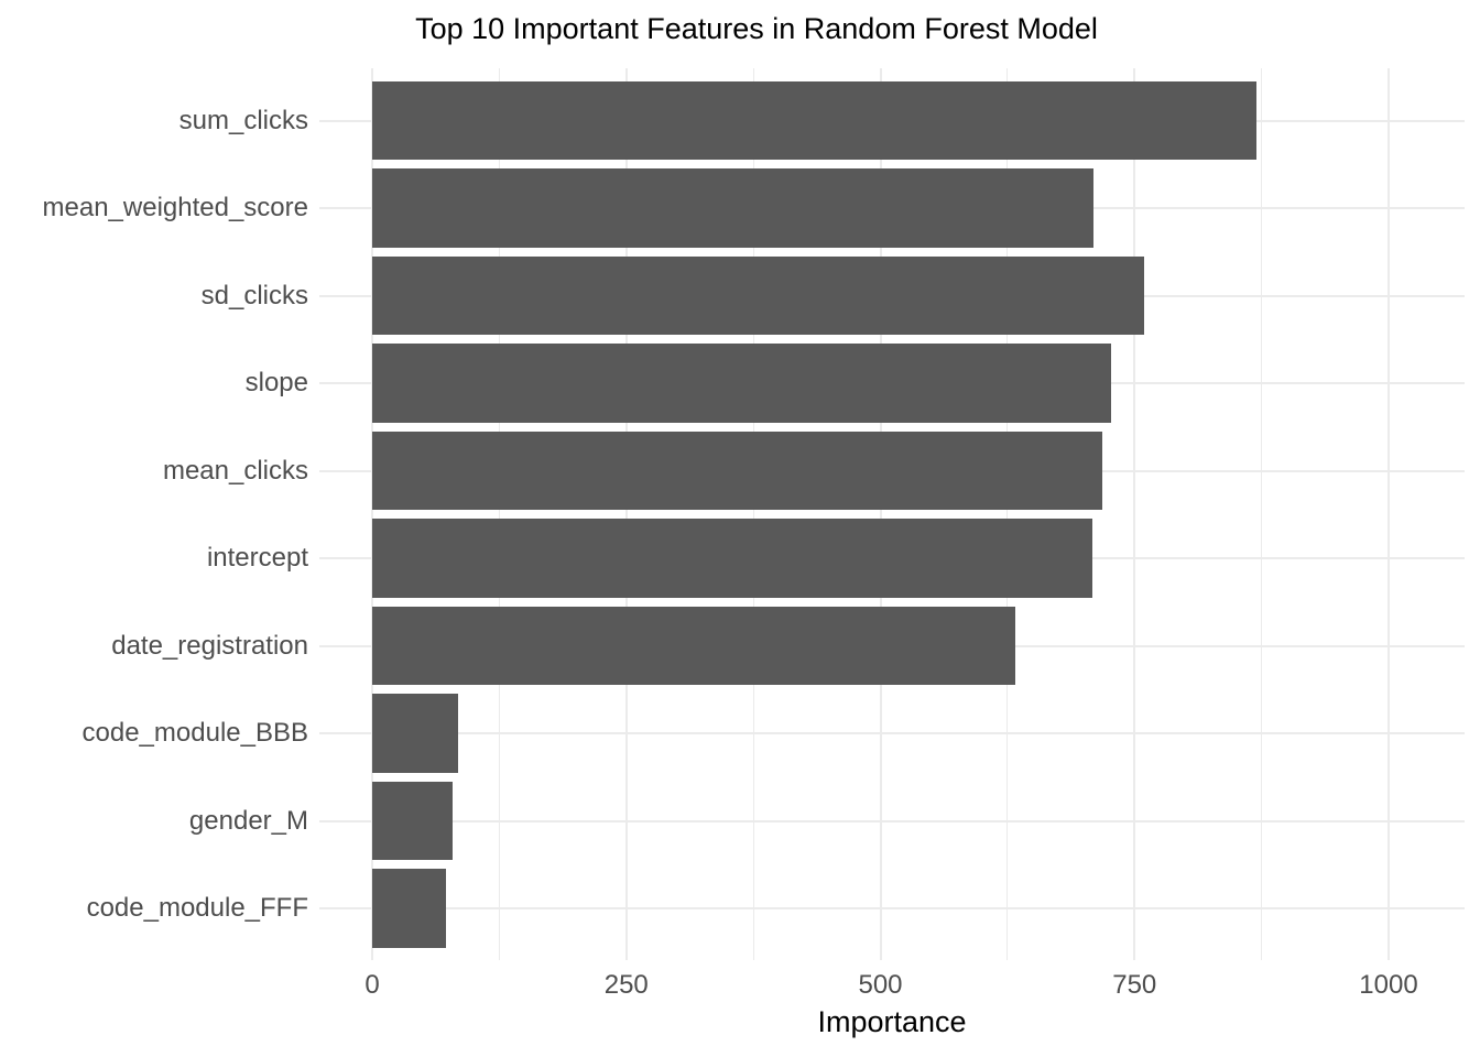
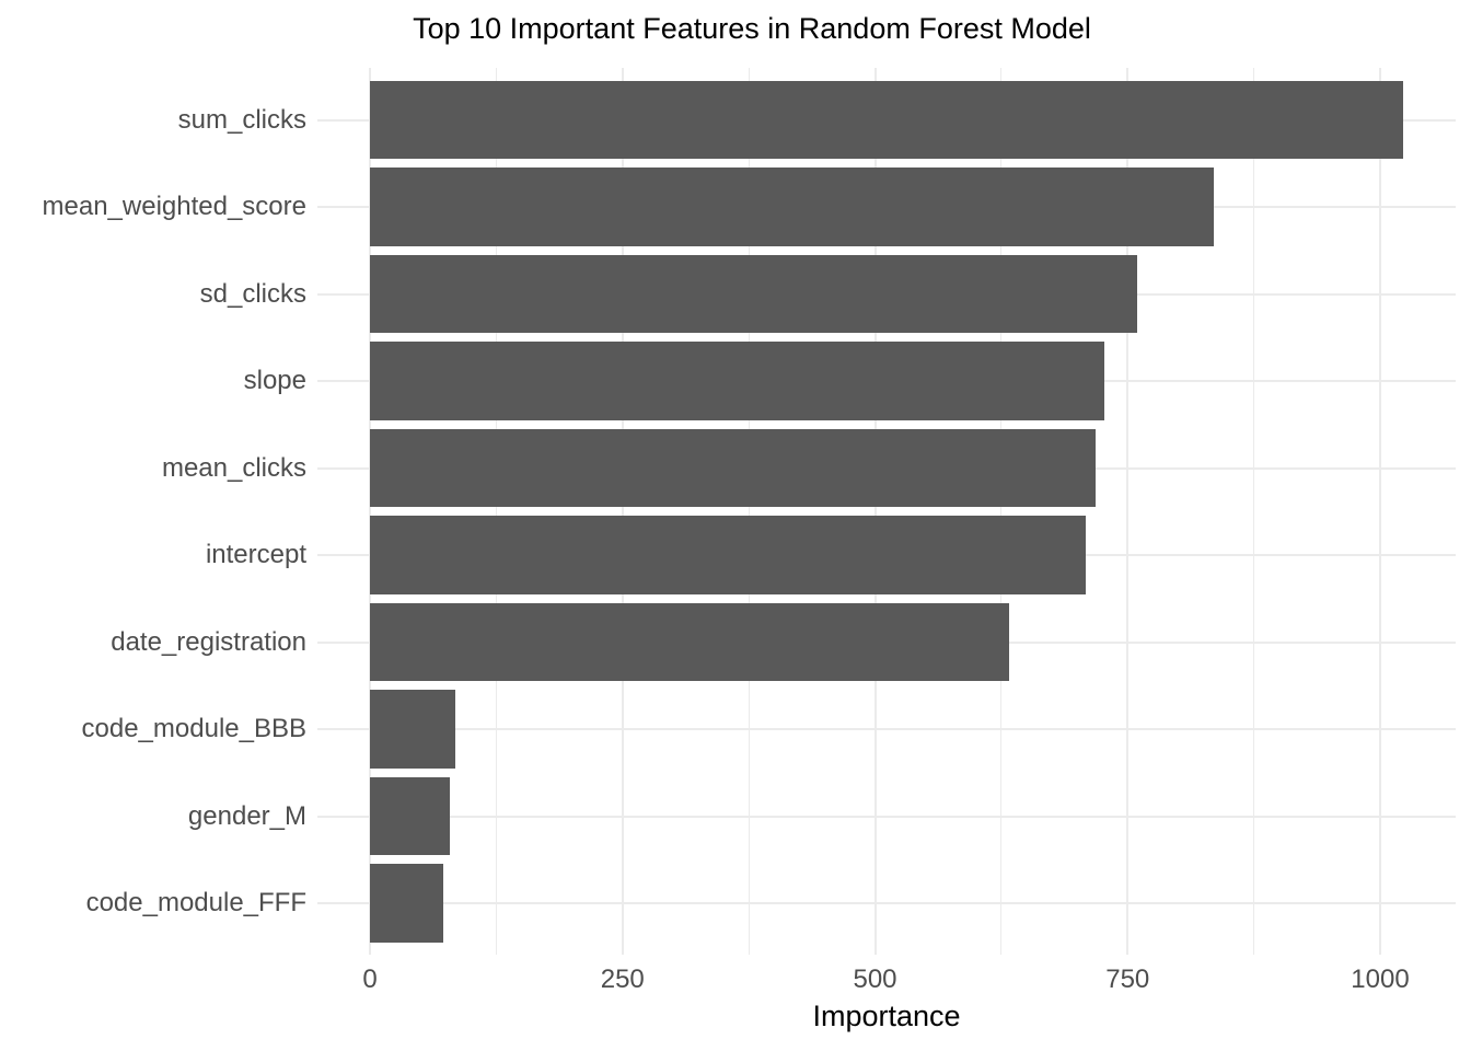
sum_clicks: 870 -> 1020
mean_weighted_score: 710 -> 840
